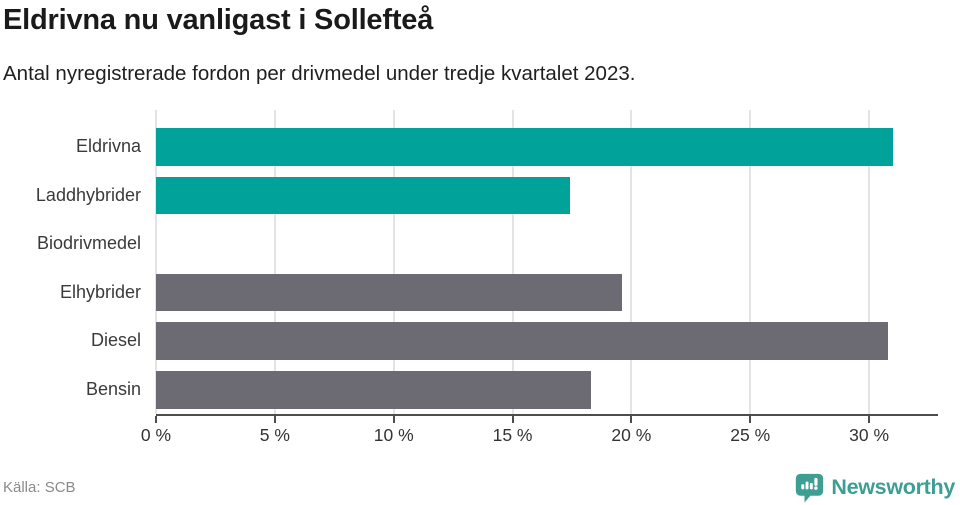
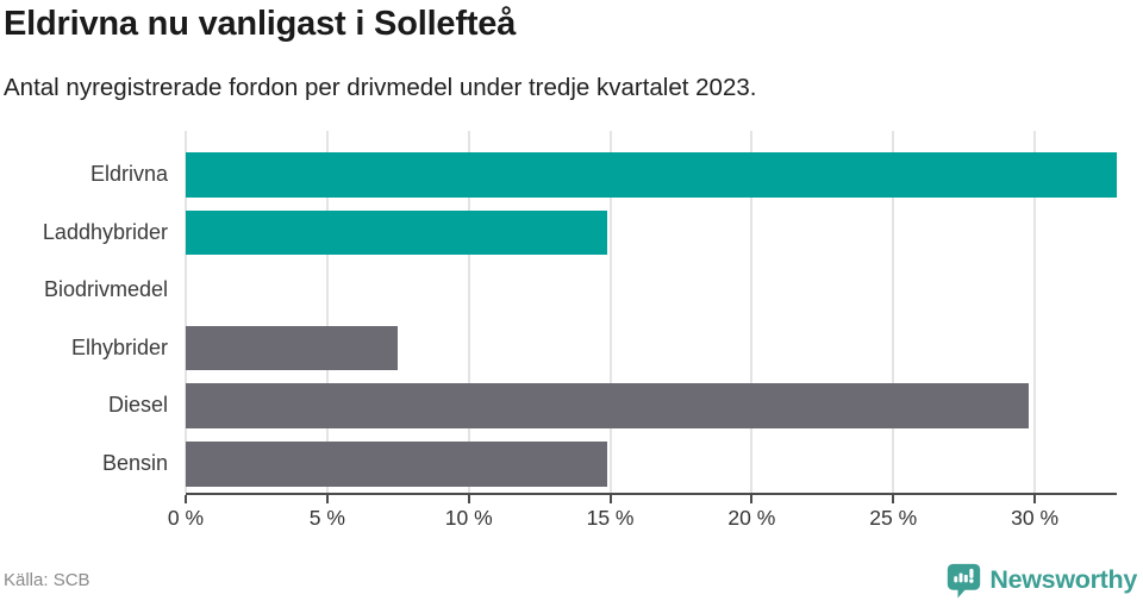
Eldrivna: 31.0% -> 32.9%
Laddhybrider: 17.4% -> 14.9%
Elhybrider: 19.6% -> 7.5%
Diesel: 30.8% -> 29.8%
Bensin: 18.3% -> 14.9%
